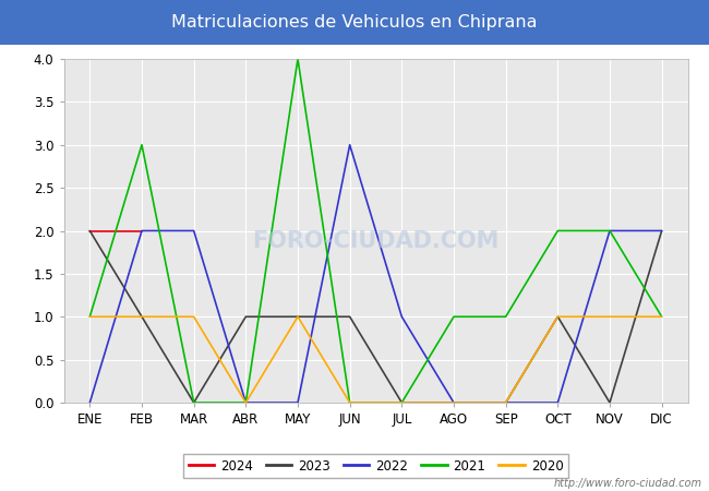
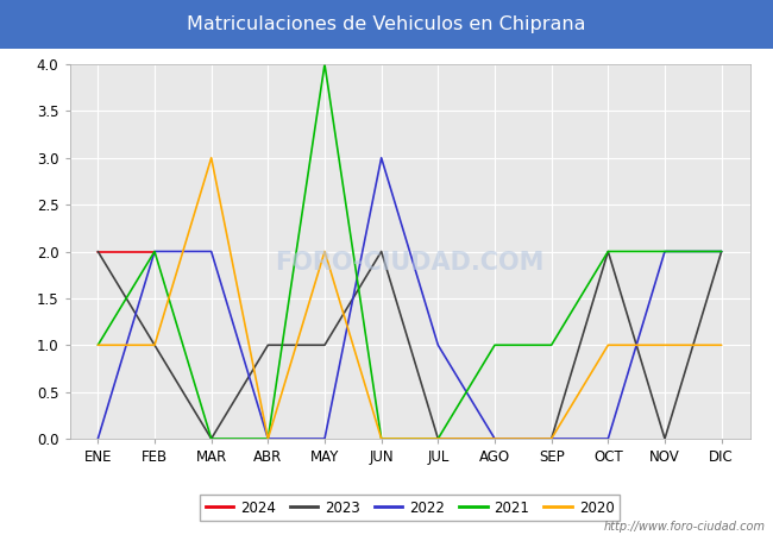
2021/FEB: 3 -> 2
2020/MAR: 1 -> 3
2020/MAY: 1 -> 2
2023/JUN: 1 -> 2
2023/OCT: 1 -> 2
2021/DIC: 1 -> 2
